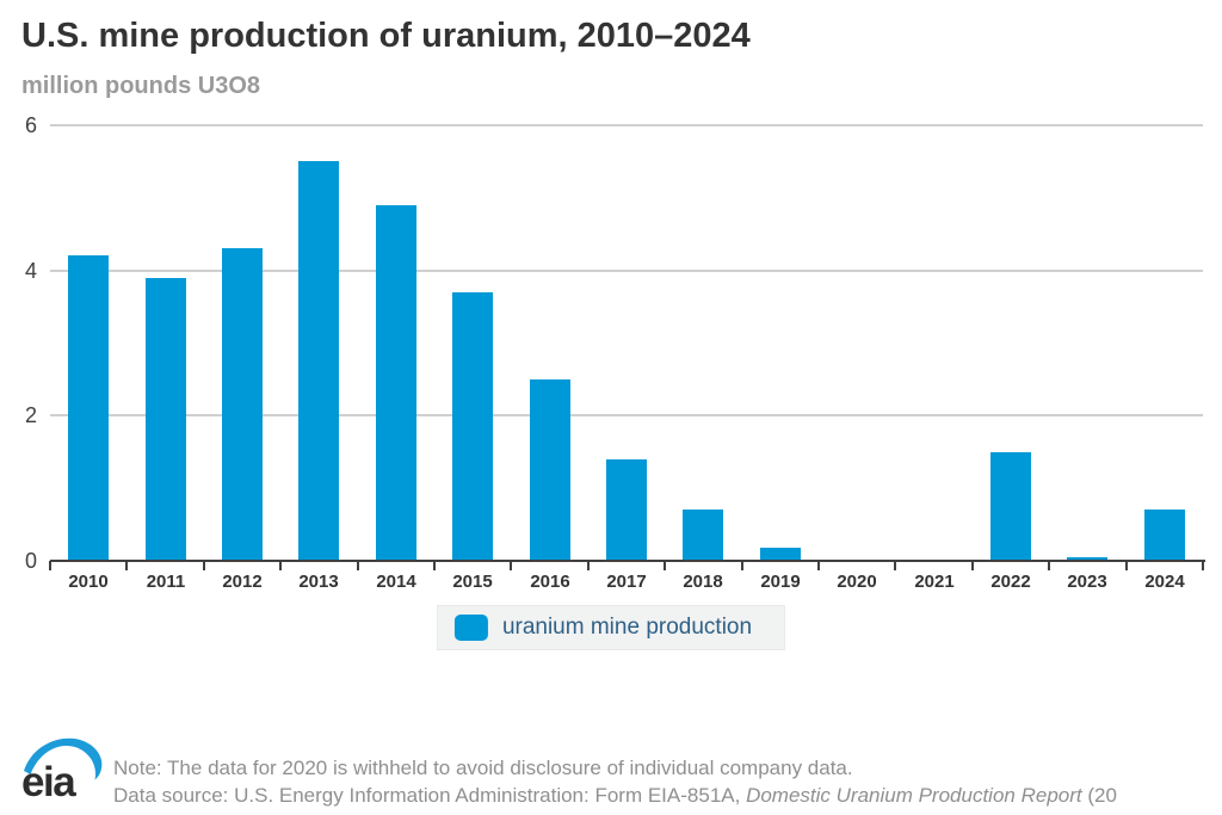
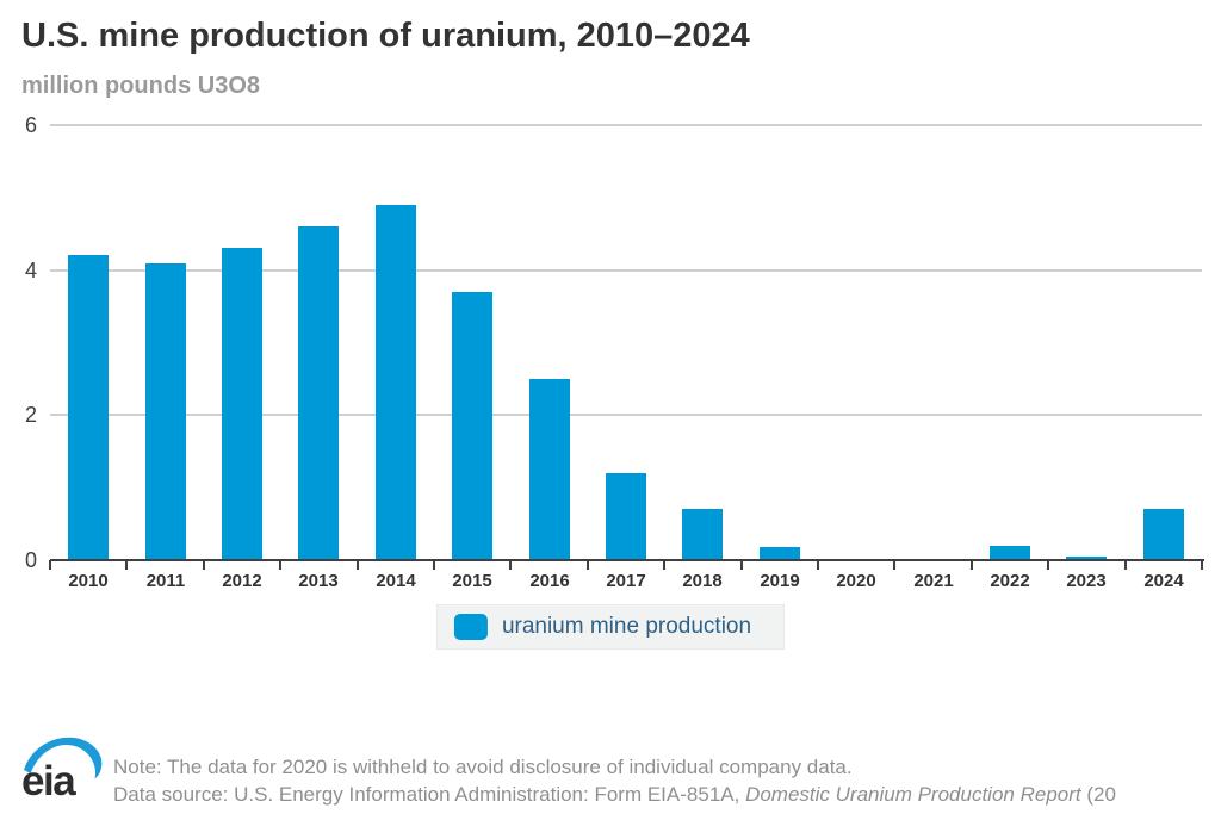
2011: 3.9 -> 4.1
2013: 5.5 -> 4.6
2017: 1.4 -> 1.2
2022: 1.5 -> 0.2
